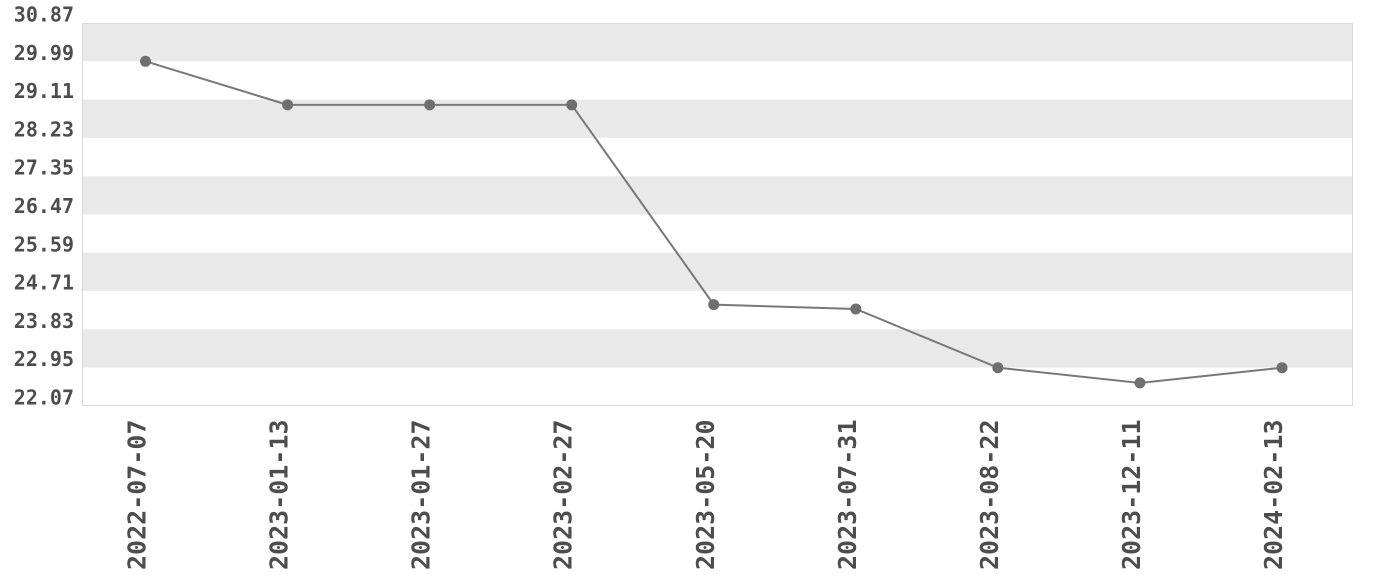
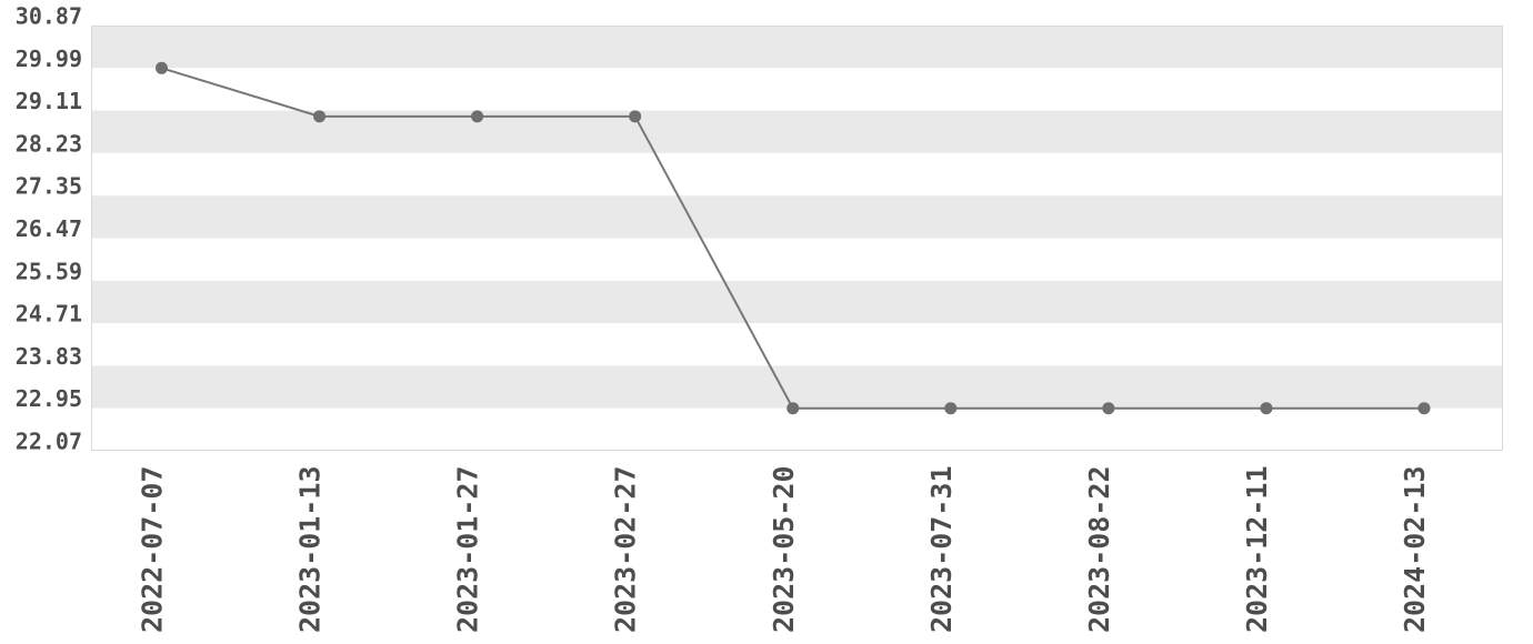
2023-05-20: 24.4 -> 22.9
2023-07-31: 24.3 -> 22.9
2023-12-11: 22.6 -> 22.9
